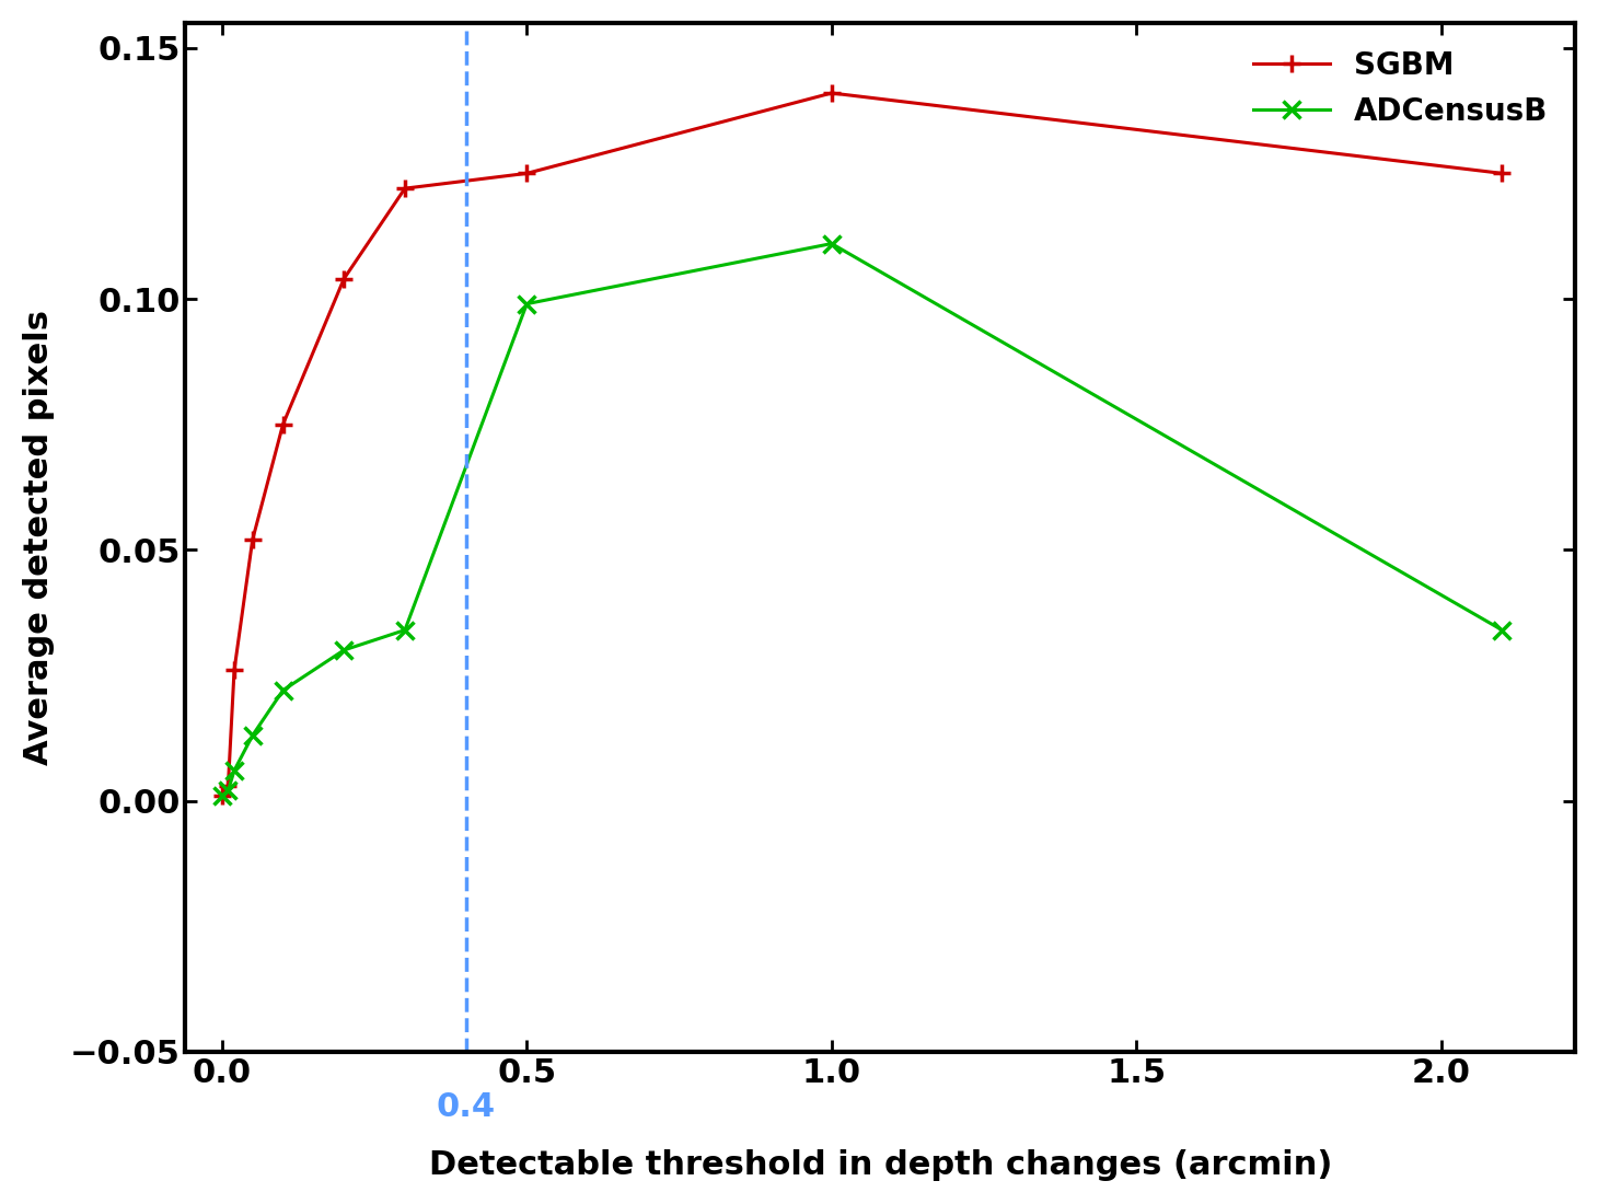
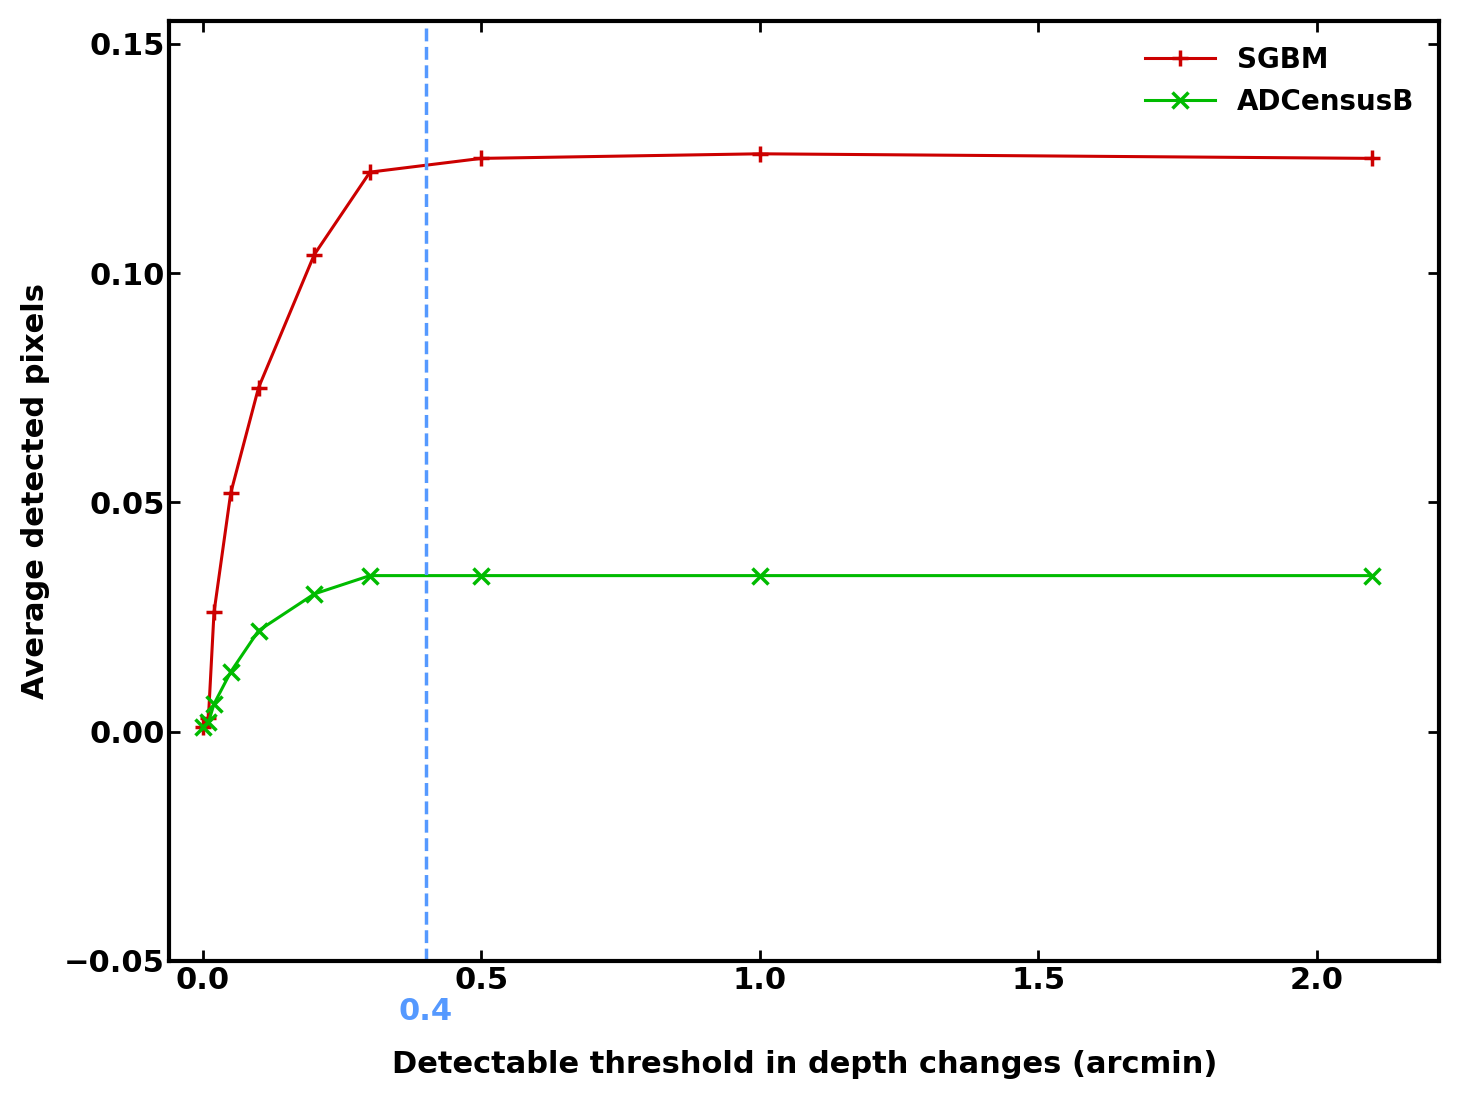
ADCensusB/0.5: 0.099 -> 0.034
SGBM/1.0: 0.141 -> 0.126
ADCensusB/1.0: 0.111 -> 0.034
